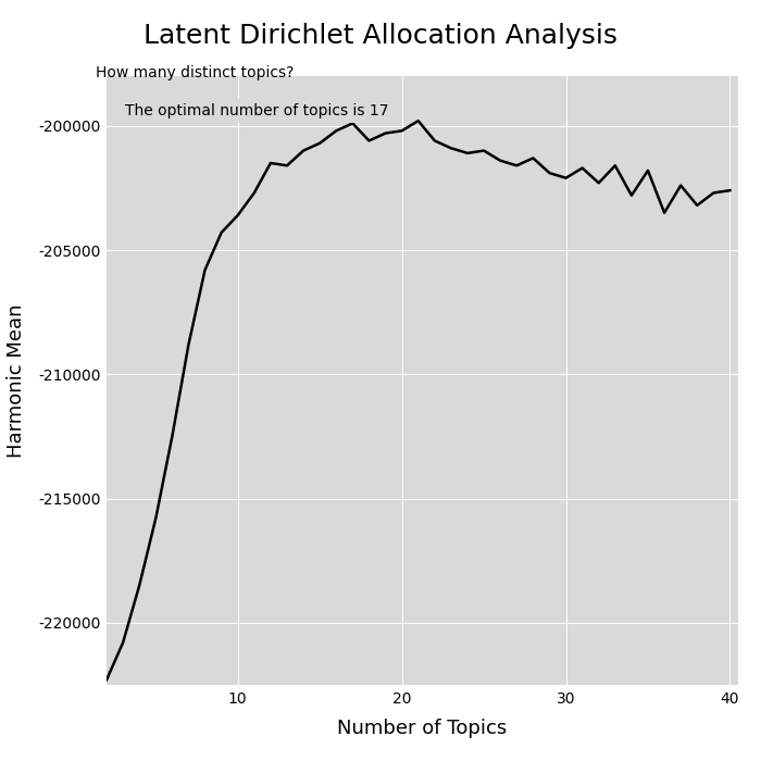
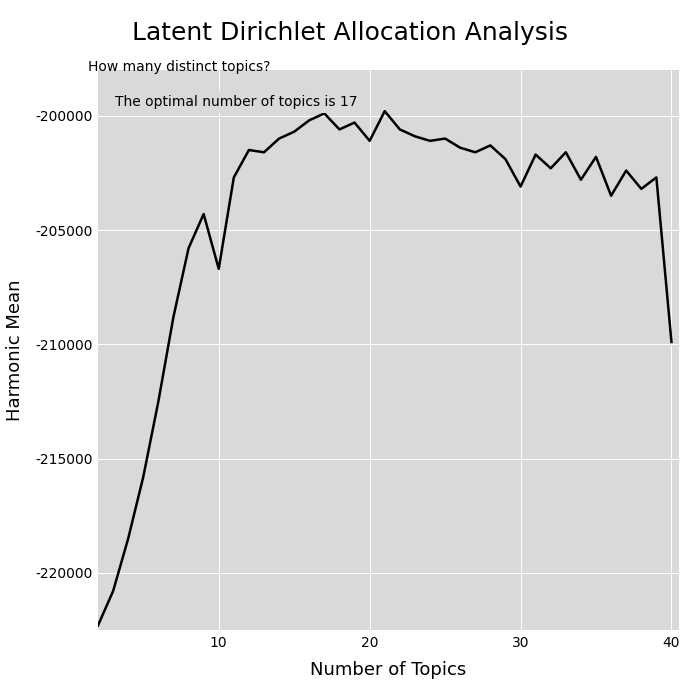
10: -203600 -> -206700
20: -200200 -> -201100
30: -202100 -> -203100
40: -202600 -> -209900
